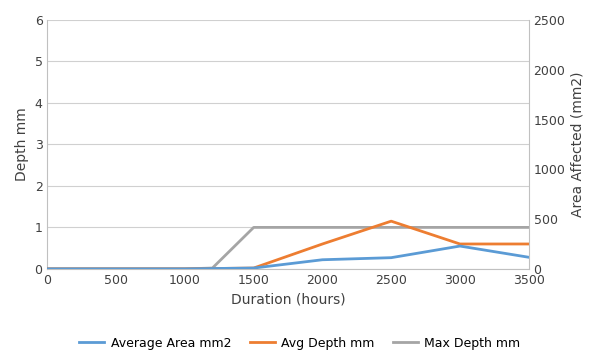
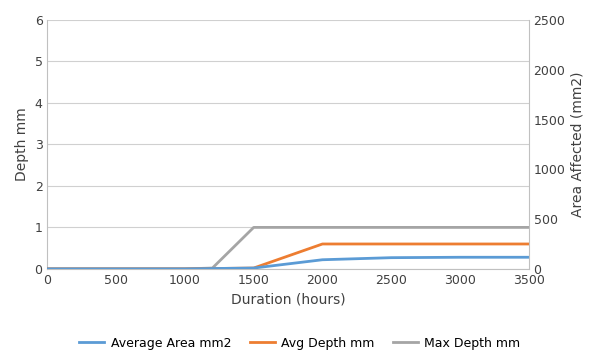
Avg Depth mm/2500: 1.15 -> 0.60
Average Area mm2/3000: 0.55 -> 0.28
